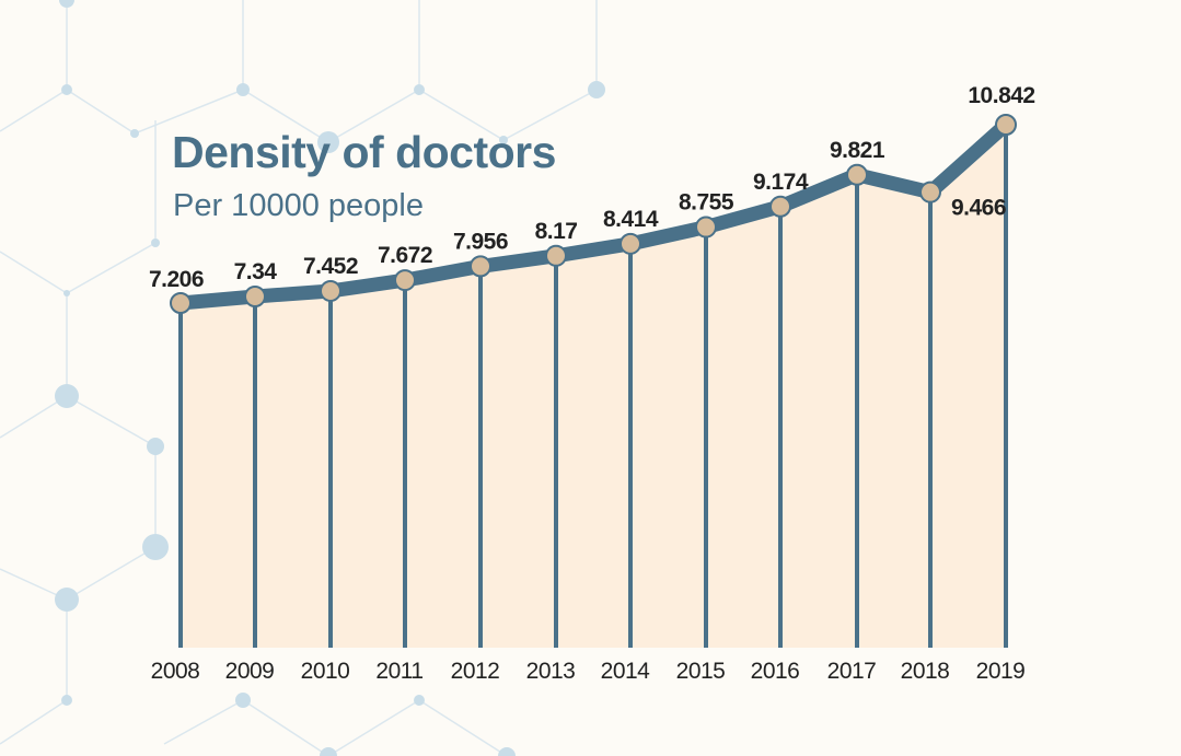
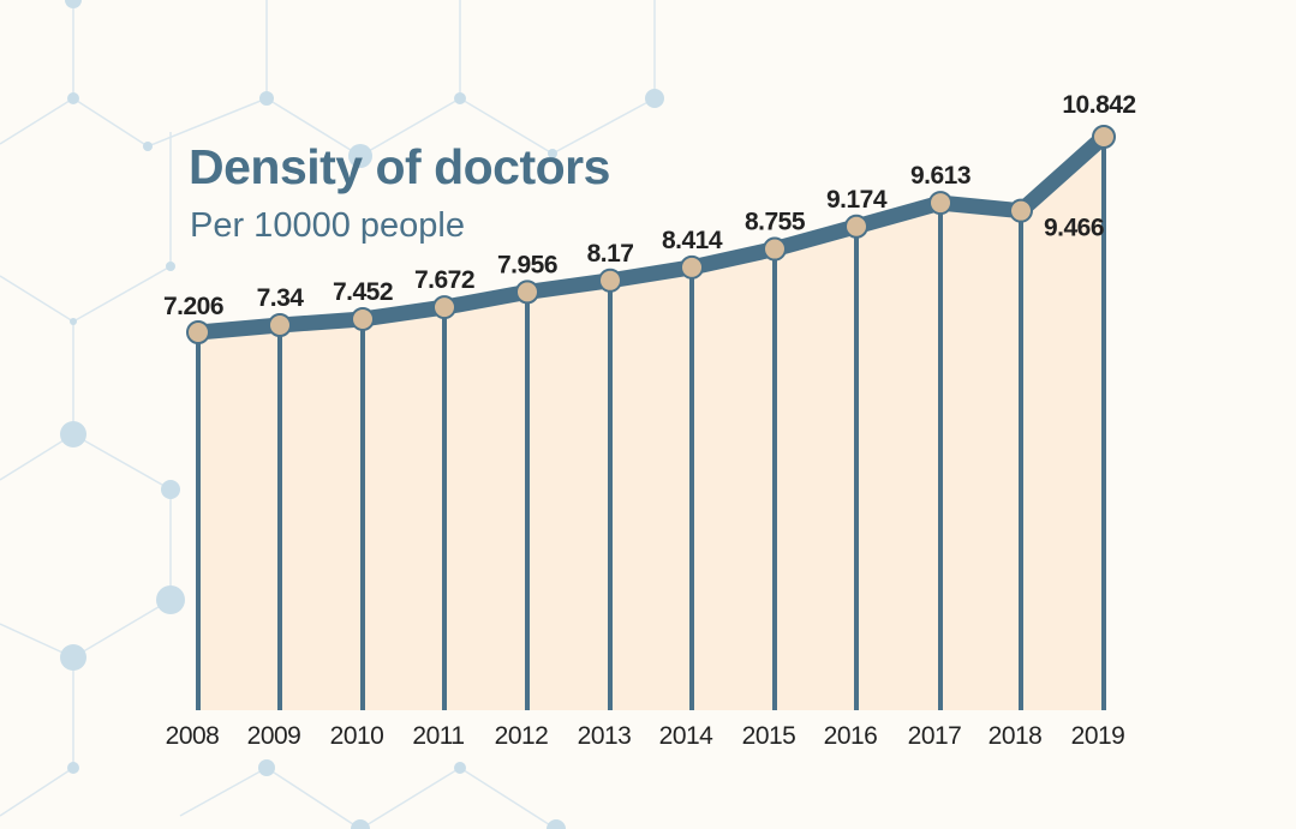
2017: 9.821 -> 9.613
